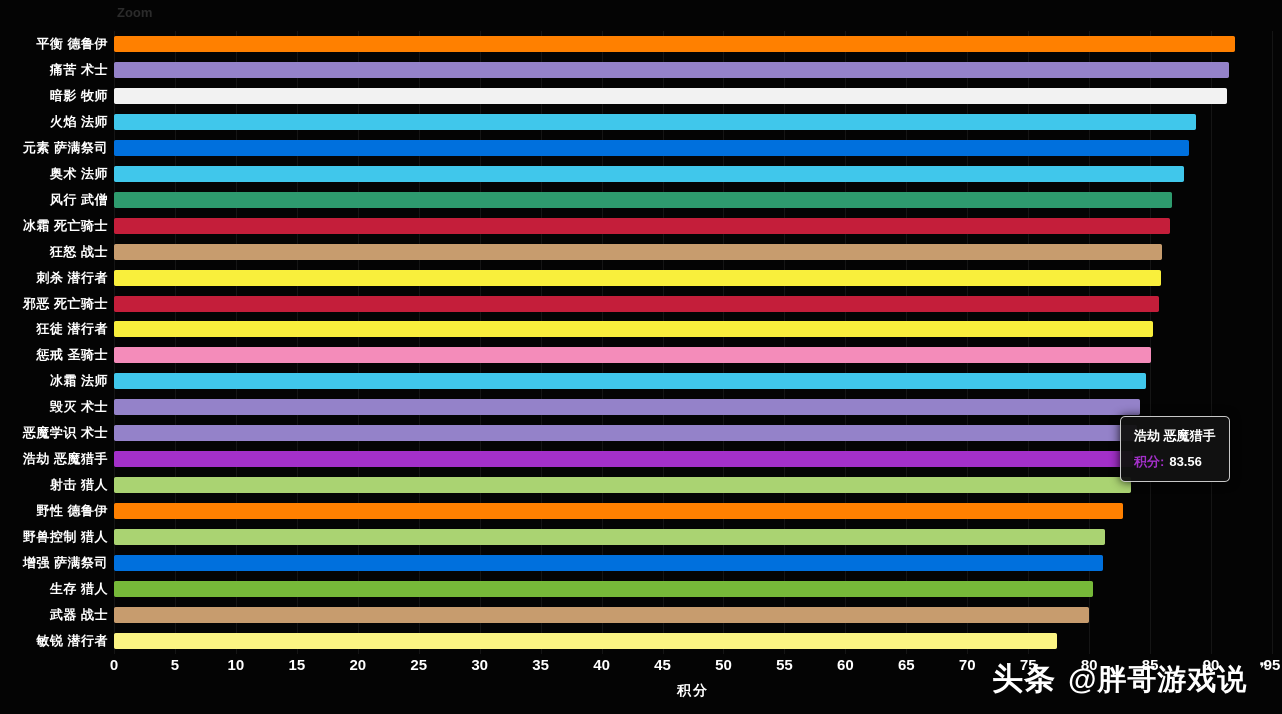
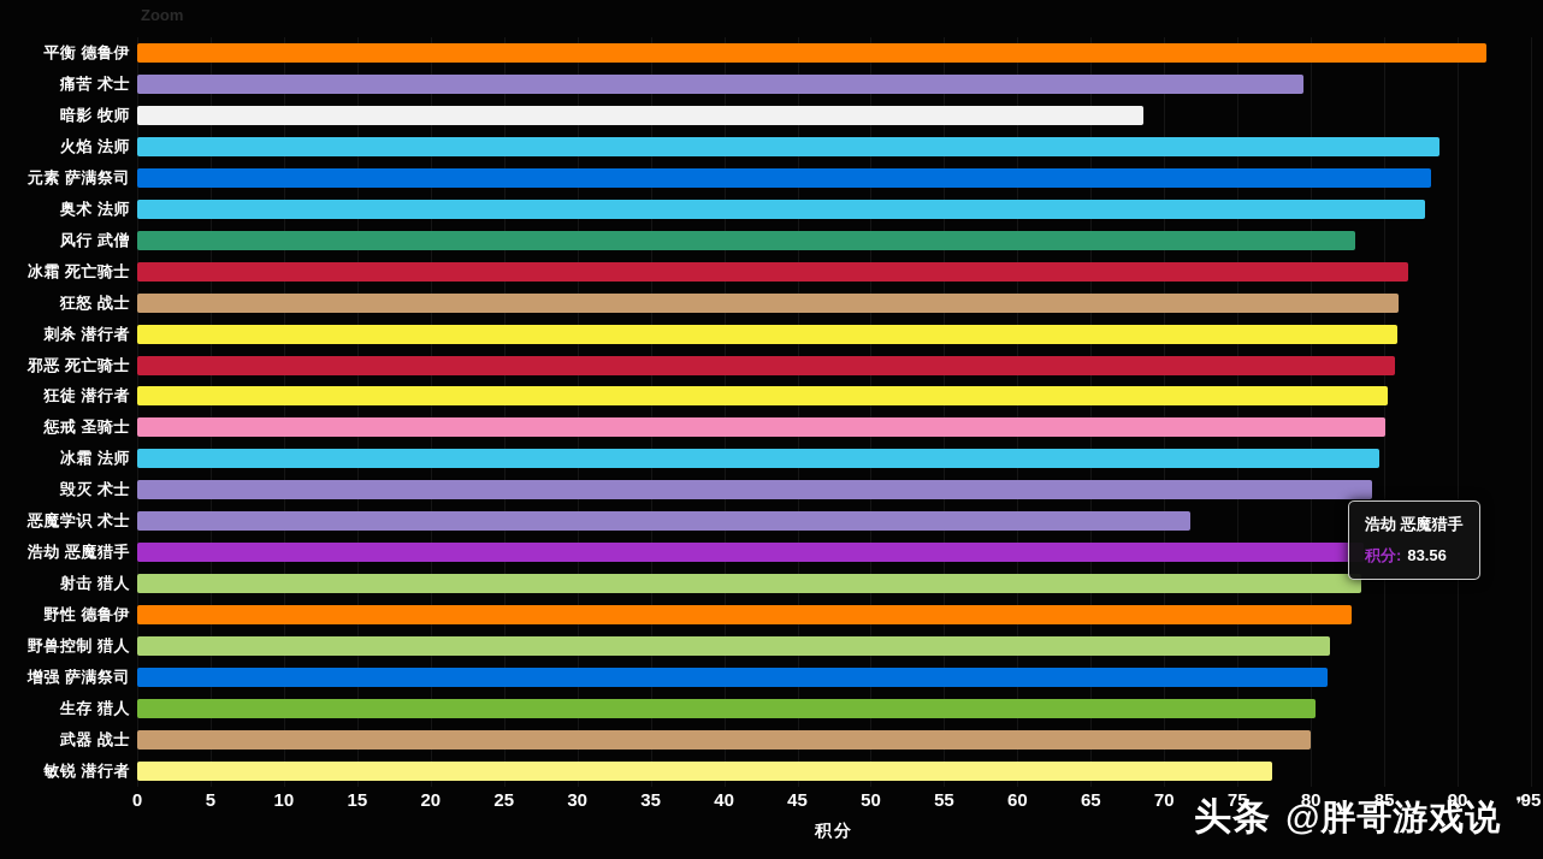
痛苦 术士: 91.5 -> 79.5
暗影 牧师: 91.3 -> 68.6
风行 武僧: 86.8 -> 83.0
恶魔学识 术士: 83.9 -> 71.8
